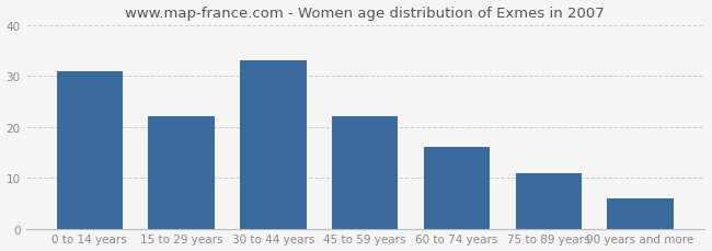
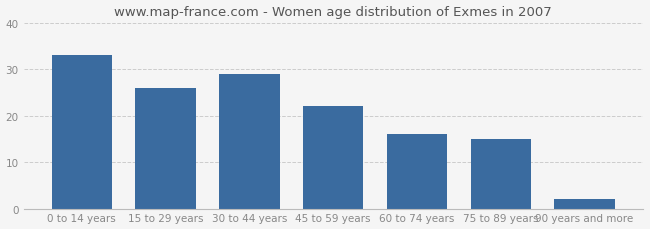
0 to 14 years: 31 -> 33
15 to 29 years: 22 -> 26
30 to 44 years: 33 -> 29
75 to 89 years: 11 -> 15
90 years and more: 6 -> 2
